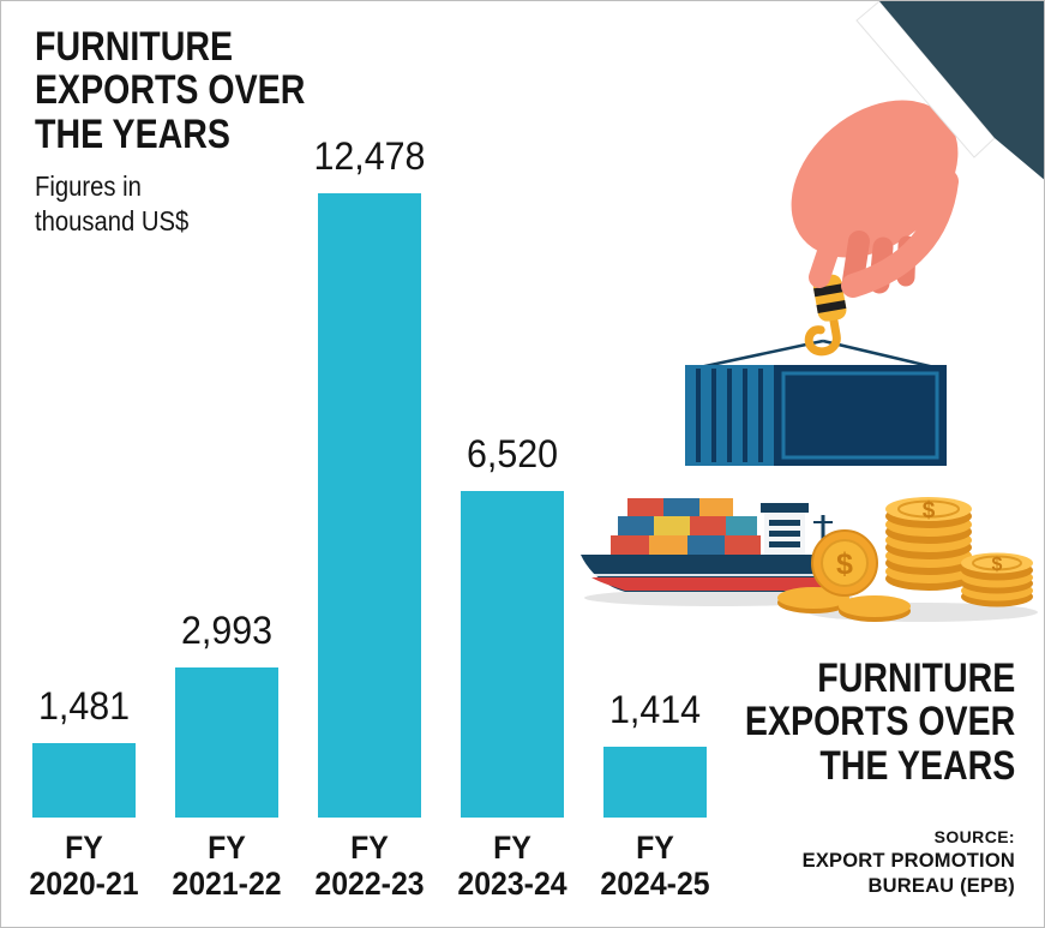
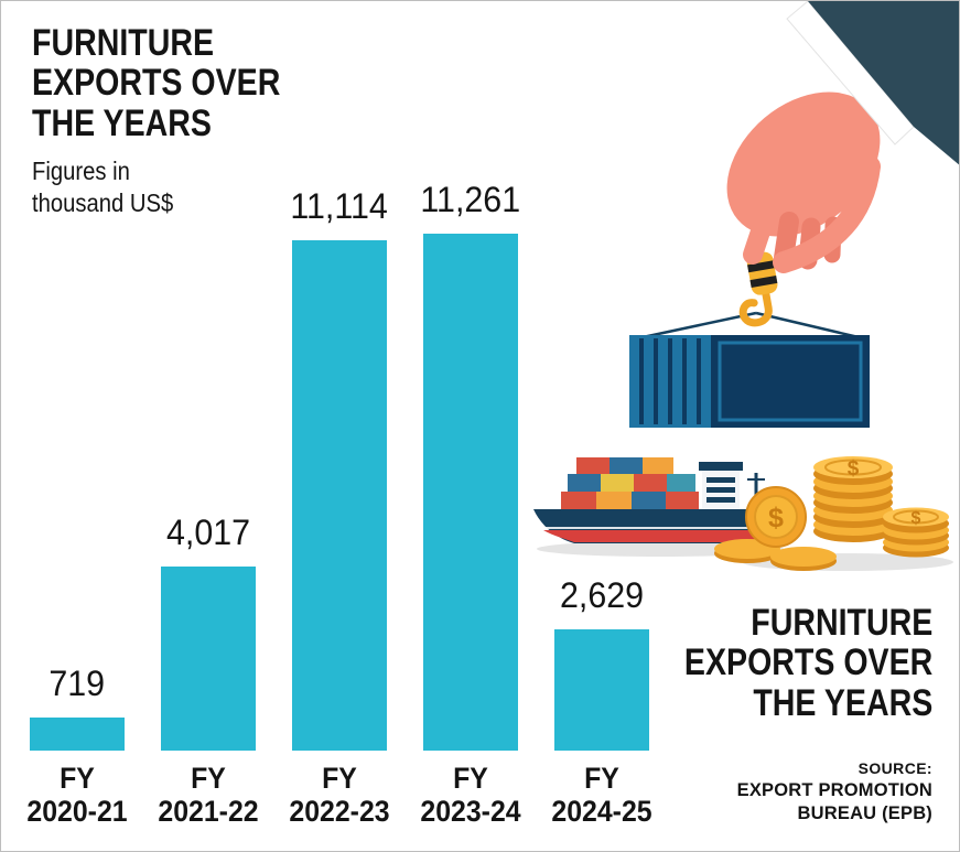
FY 2020-21: 1,481 -> 719
FY 2021-22: 2,993 -> 4,017
FY 2022-23: 12,478 -> 11,114
FY 2023-24: 6,520 -> 11,261
FY 2024-25: 1,414 -> 2,629
